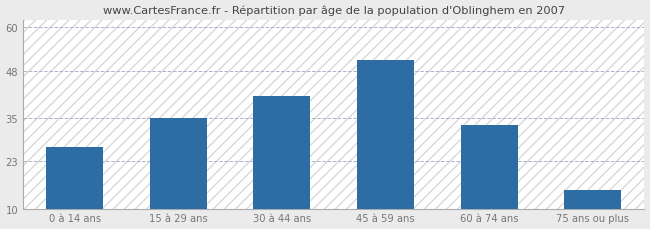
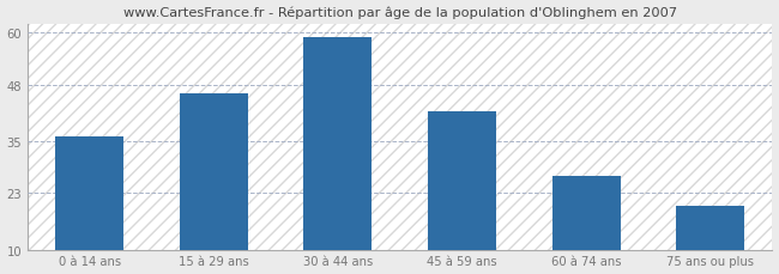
0 à 14 ans: 27 -> 36
15 à 29 ans: 35 -> 46
30 à 44 ans: 41 -> 59
45 à 59 ans: 51 -> 42
60 à 74 ans: 33 -> 27
75 ans ou plus: 15 -> 20
